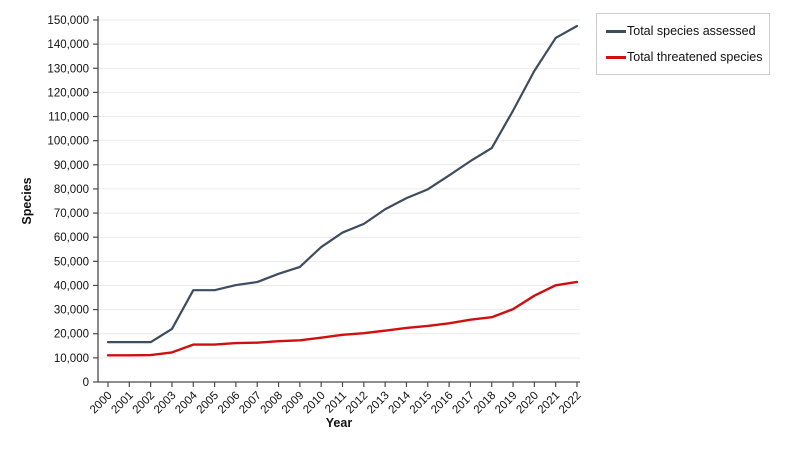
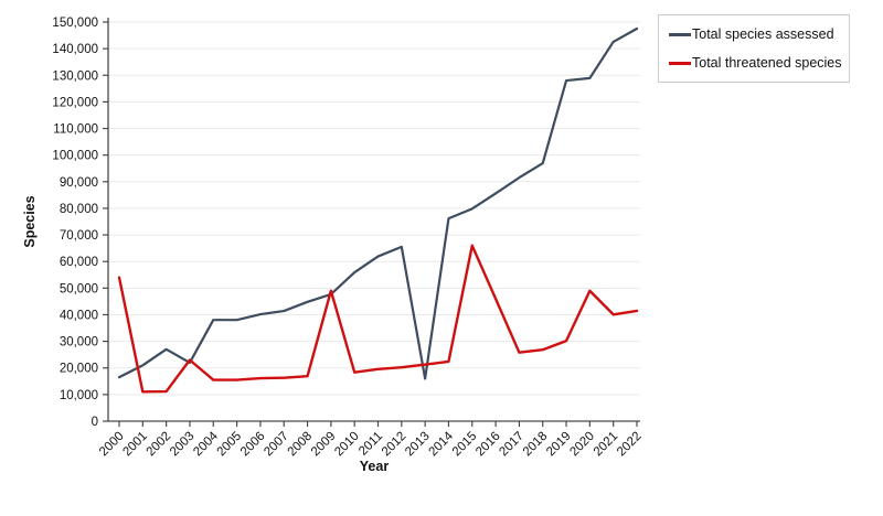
Total threatened species/2000: 11000 -> 54000
Total species assessed/2001: 17000 -> 21000
Total species assessed/2002: 17000 -> 27000
Total threatened species/2003: 12000 -> 23000
Total threatened species/2009: 17000 -> 49000
Total species assessed/2013: 72000 -> 16000
Total threatened species/2015: 23000 -> 66000
Total threatened species/2016: 24000 -> 46000
Total species assessed/2019: 112000 -> 128000
Total threatened species/2020: 36000 -> 49000
